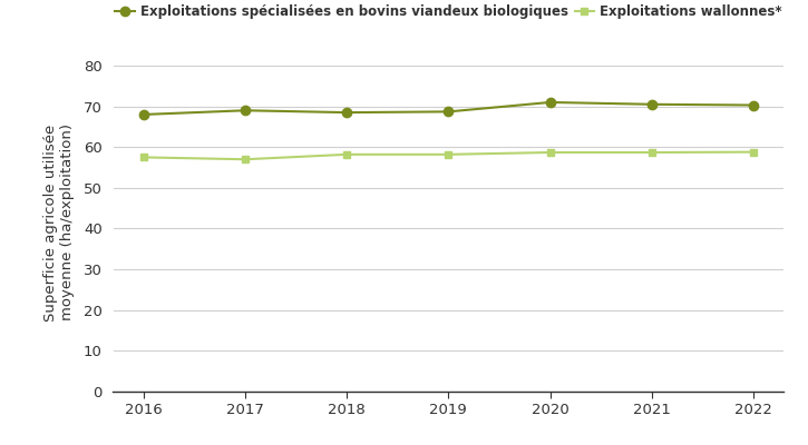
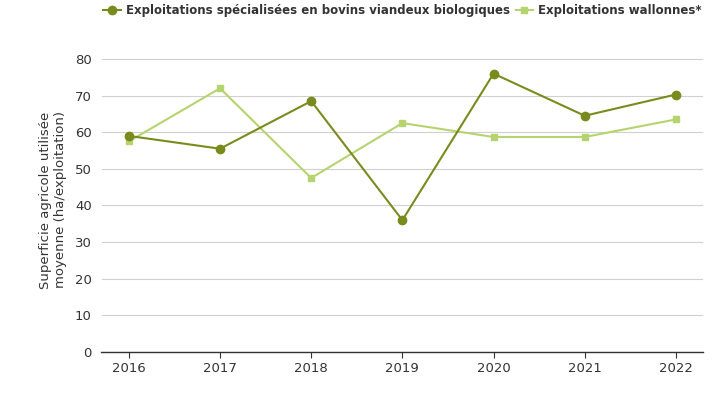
Exploitations spécialisées en bovins viandeux biologiques/2016: 68.0 -> 59.0
Exploitations spécialisées en bovins viandeux biologiques/2017: 69.0 -> 55.5
Exploitations wallonnes*/2017: 57.0 -> 72.0
Exploitations wallonnes*/2018: 58.2 -> 47.5
Exploitations spécialisées en bovins viandeux biologiques/2019: 68.7 -> 36.0
Exploitations wallonnes*/2019: 58.2 -> 62.5
Exploitations spécialisées en bovins viandeux biologiques/2020: 71.0 -> 76.0
Exploitations spécialisées en bovins viandeux biologiques/2021: 70.5 -> 64.5
Exploitations wallonnes*/2022: 58.8 -> 63.5
